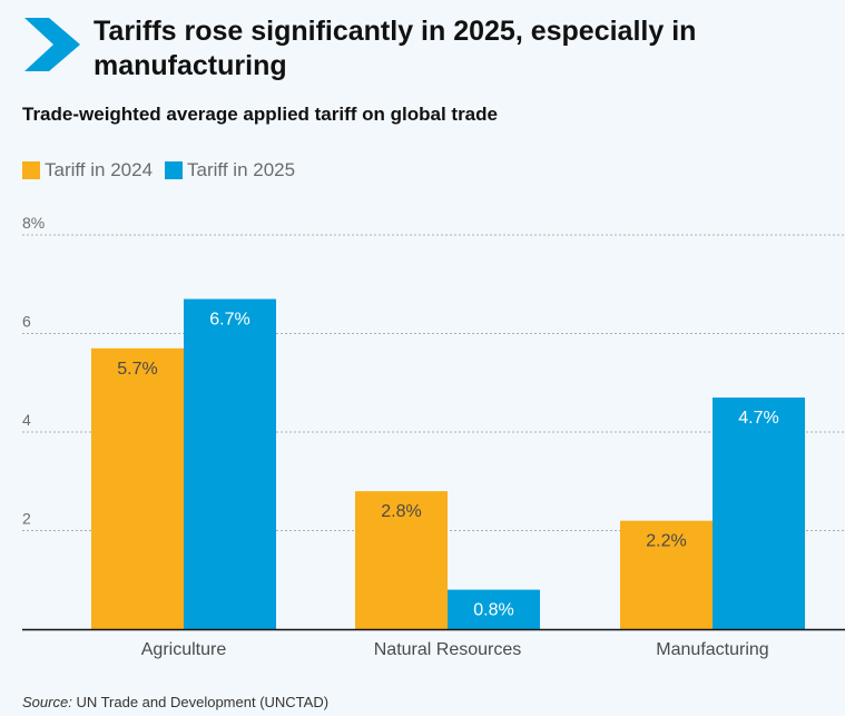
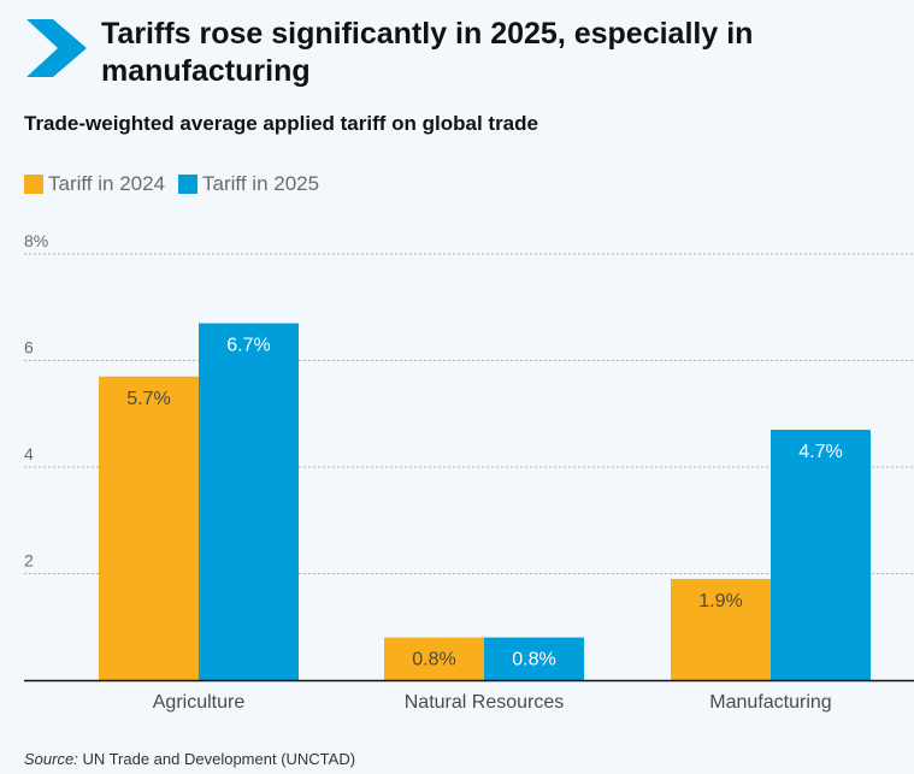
Tariff in 2024/Natural Resources: 2.8% -> 0.8%
Tariff in 2024/Manufacturing: 2.2% -> 1.9%
